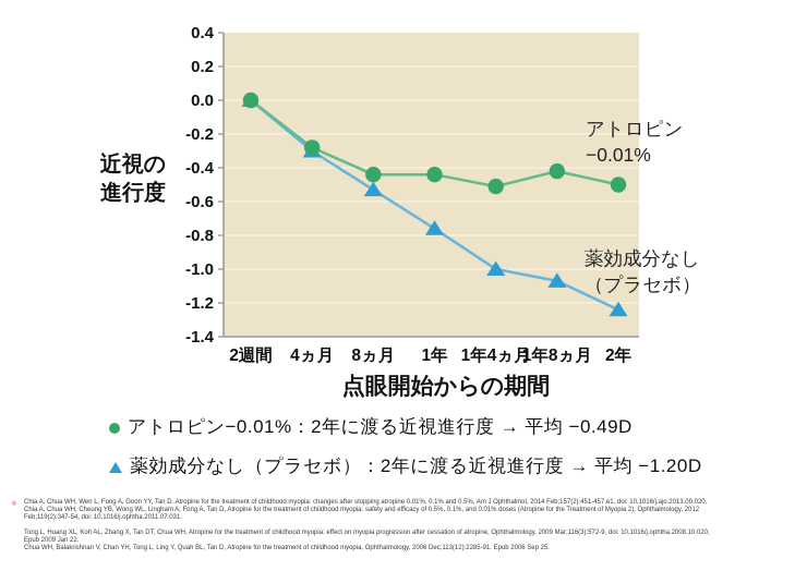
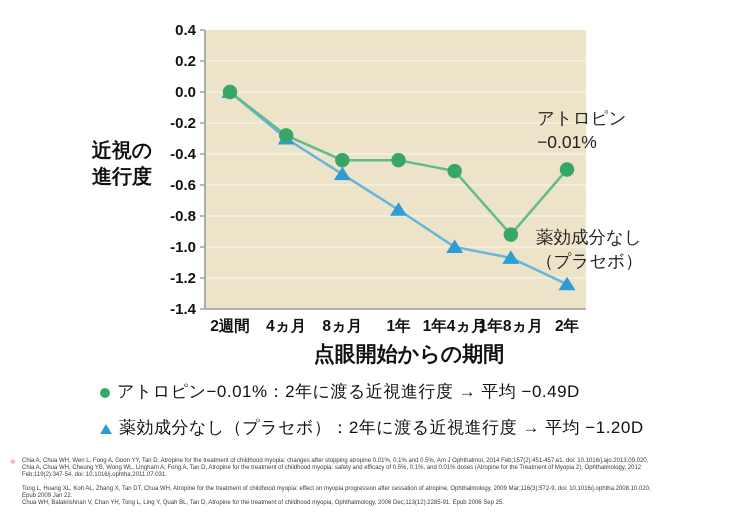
アトロピン−0.01%/1年8ヵ月: -0.42 -> -0.92
